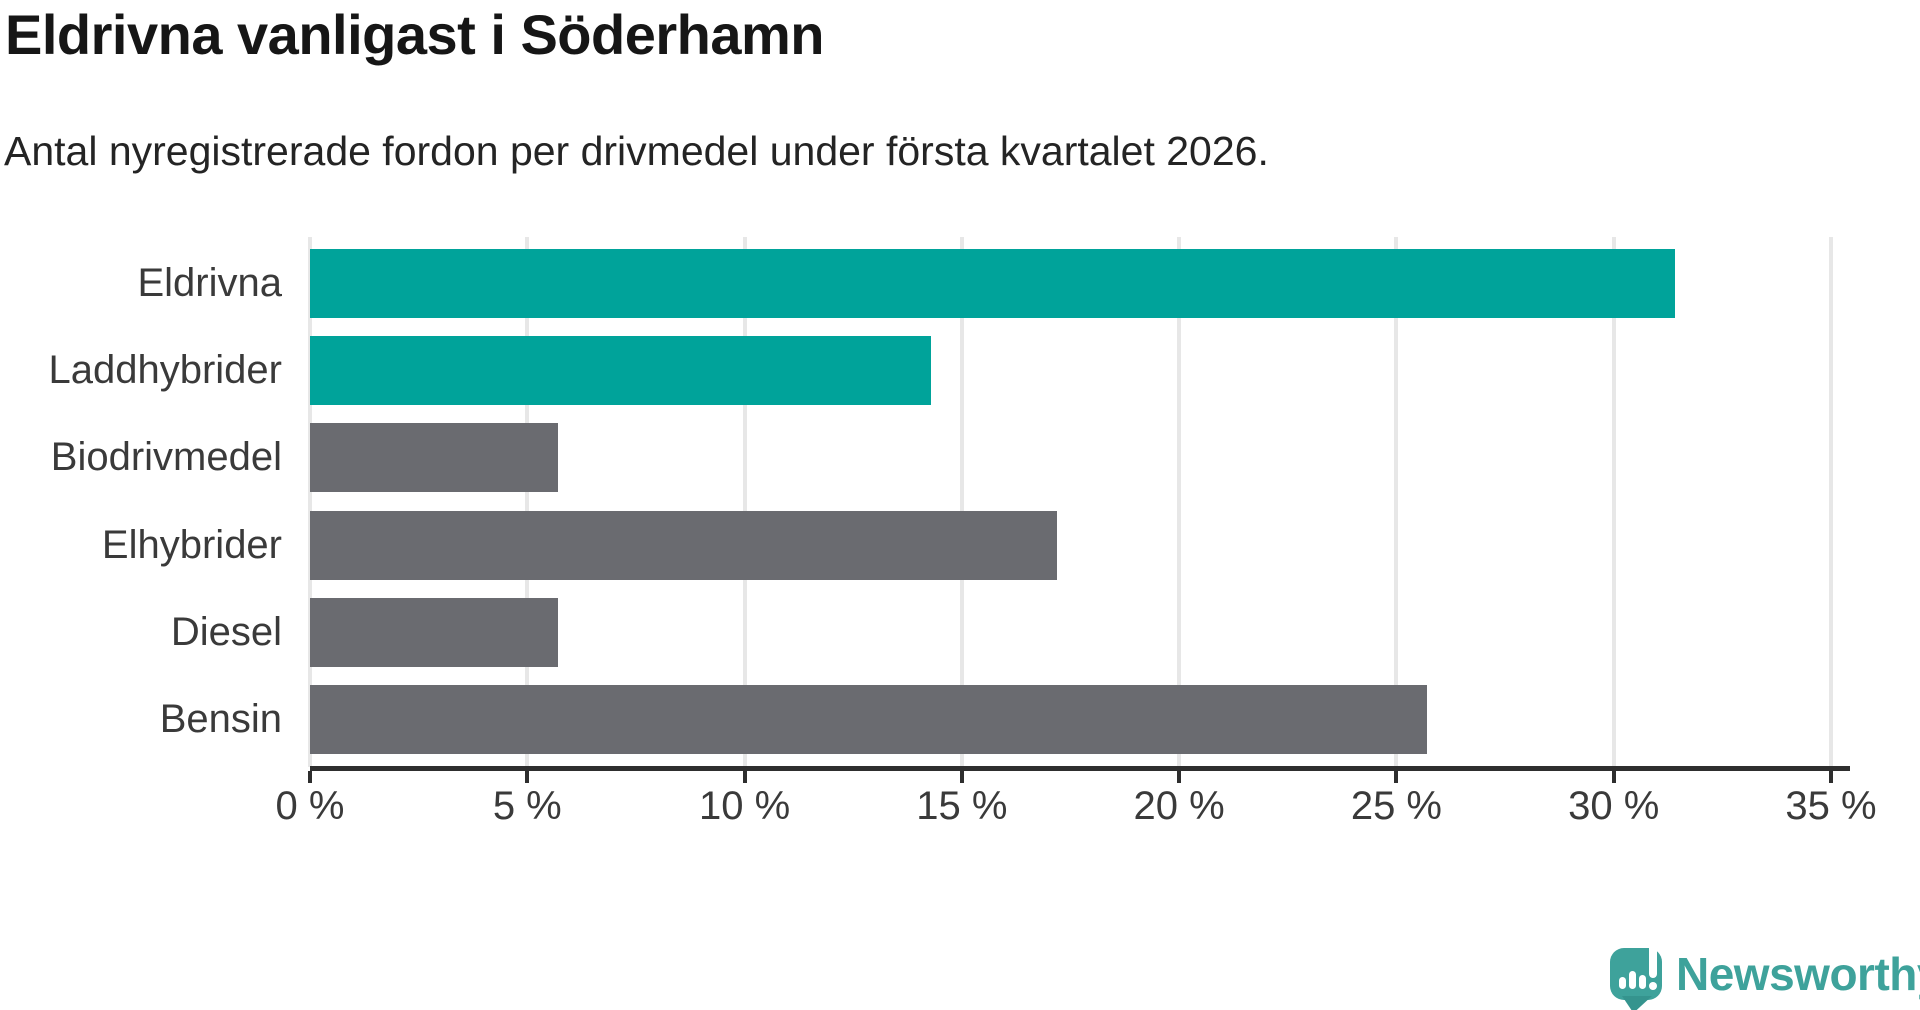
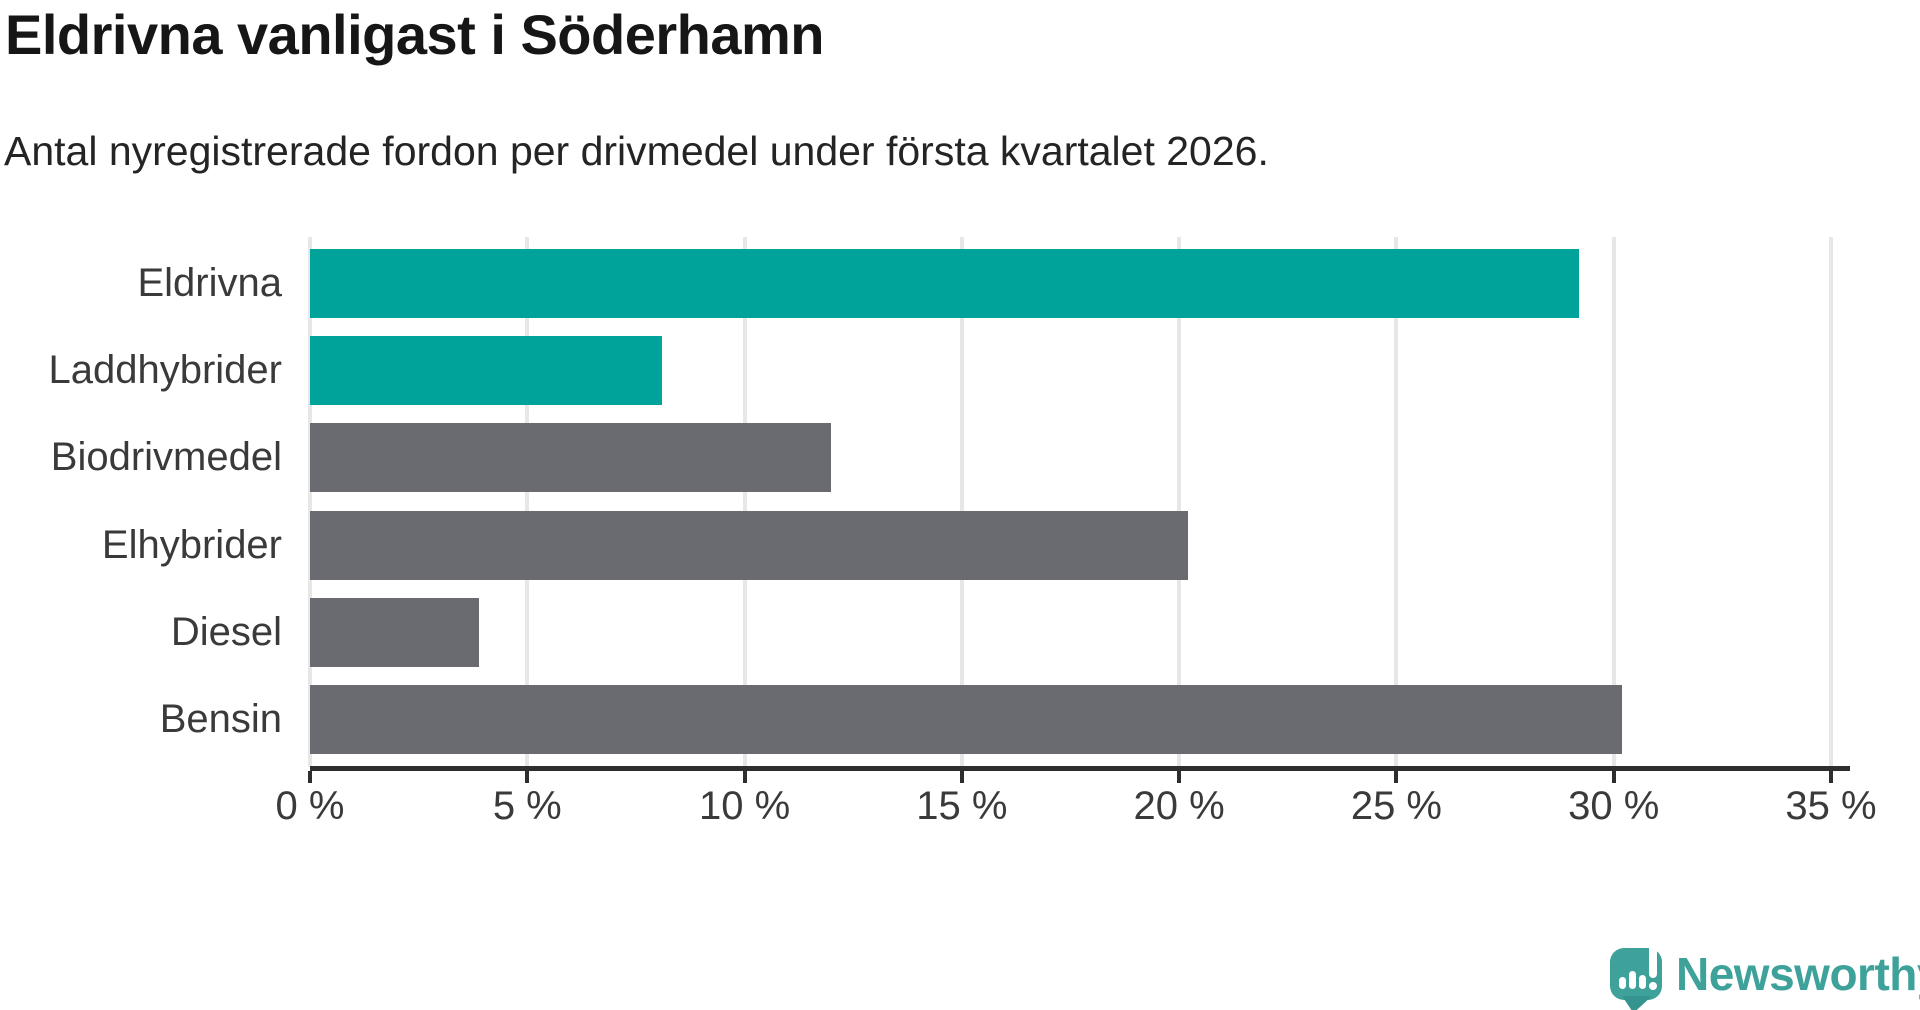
Eldrivna: 31.4% -> 29.2%
Laddhybrider: 14.3% -> 8.1%
Biodrivmedel: 5.7% -> 12.0%
Elhybrider: 17.2% -> 20.2%
Diesel: 5.7% -> 3.9%
Bensin: 25.7% -> 30.2%
